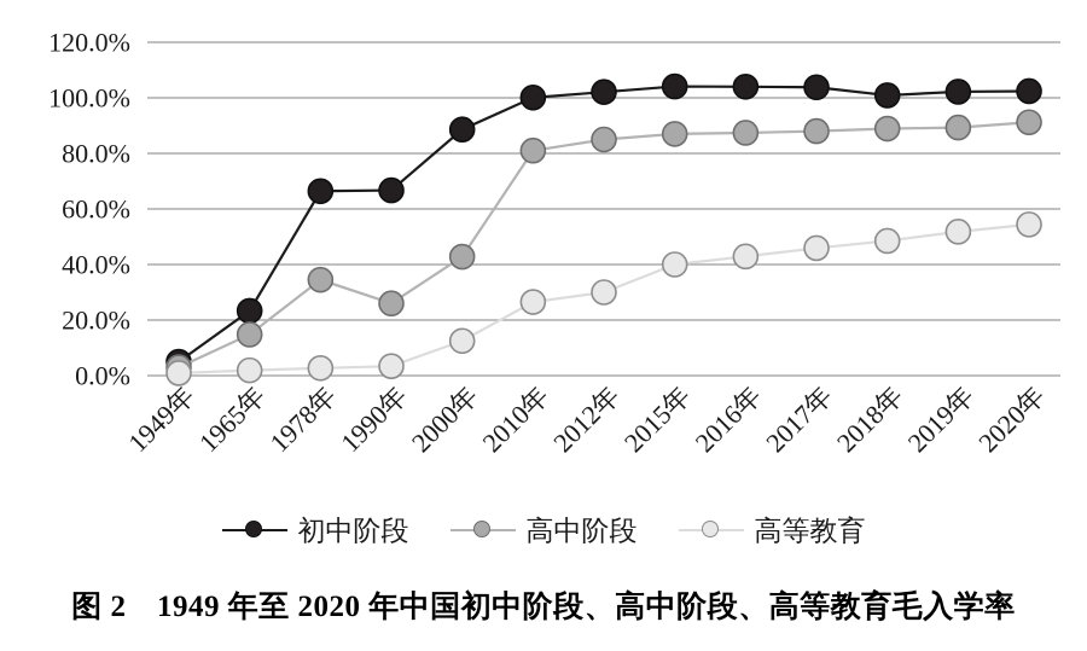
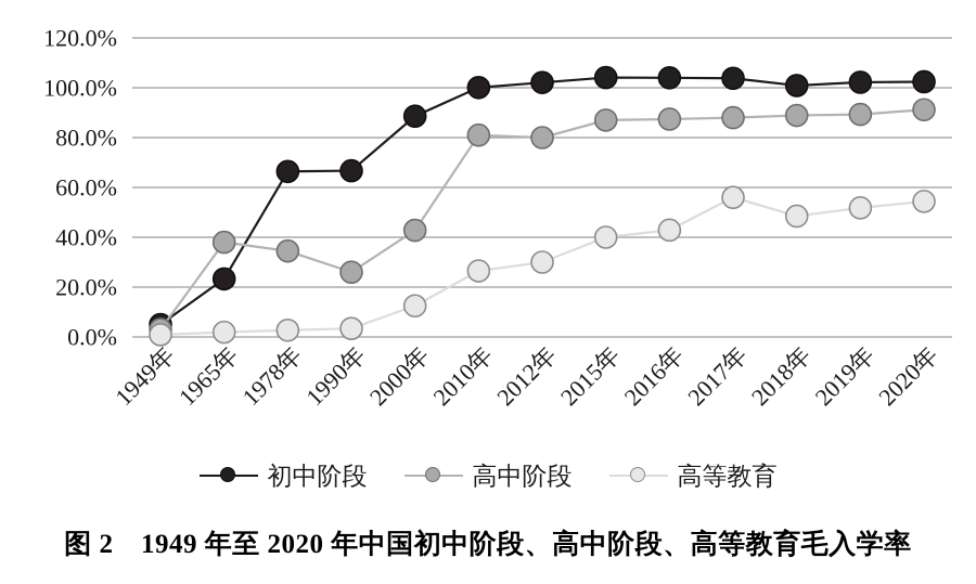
高中阶段/1965年: 15% -> 38%
高中阶段/2012年: 85% -> 80%
高等教育/2017年: 46% -> 56%
